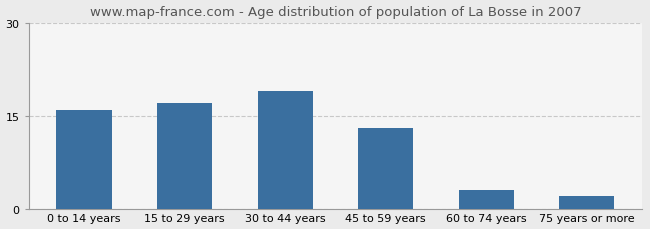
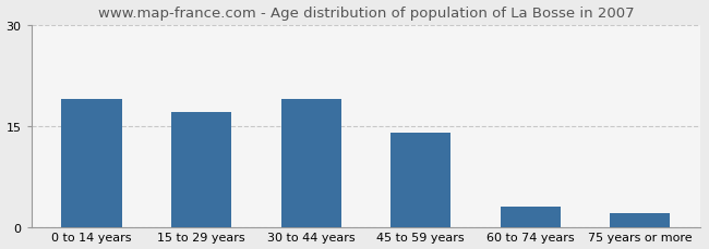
0 to 14 years: 16 -> 19
45 to 59 years: 13 -> 14
